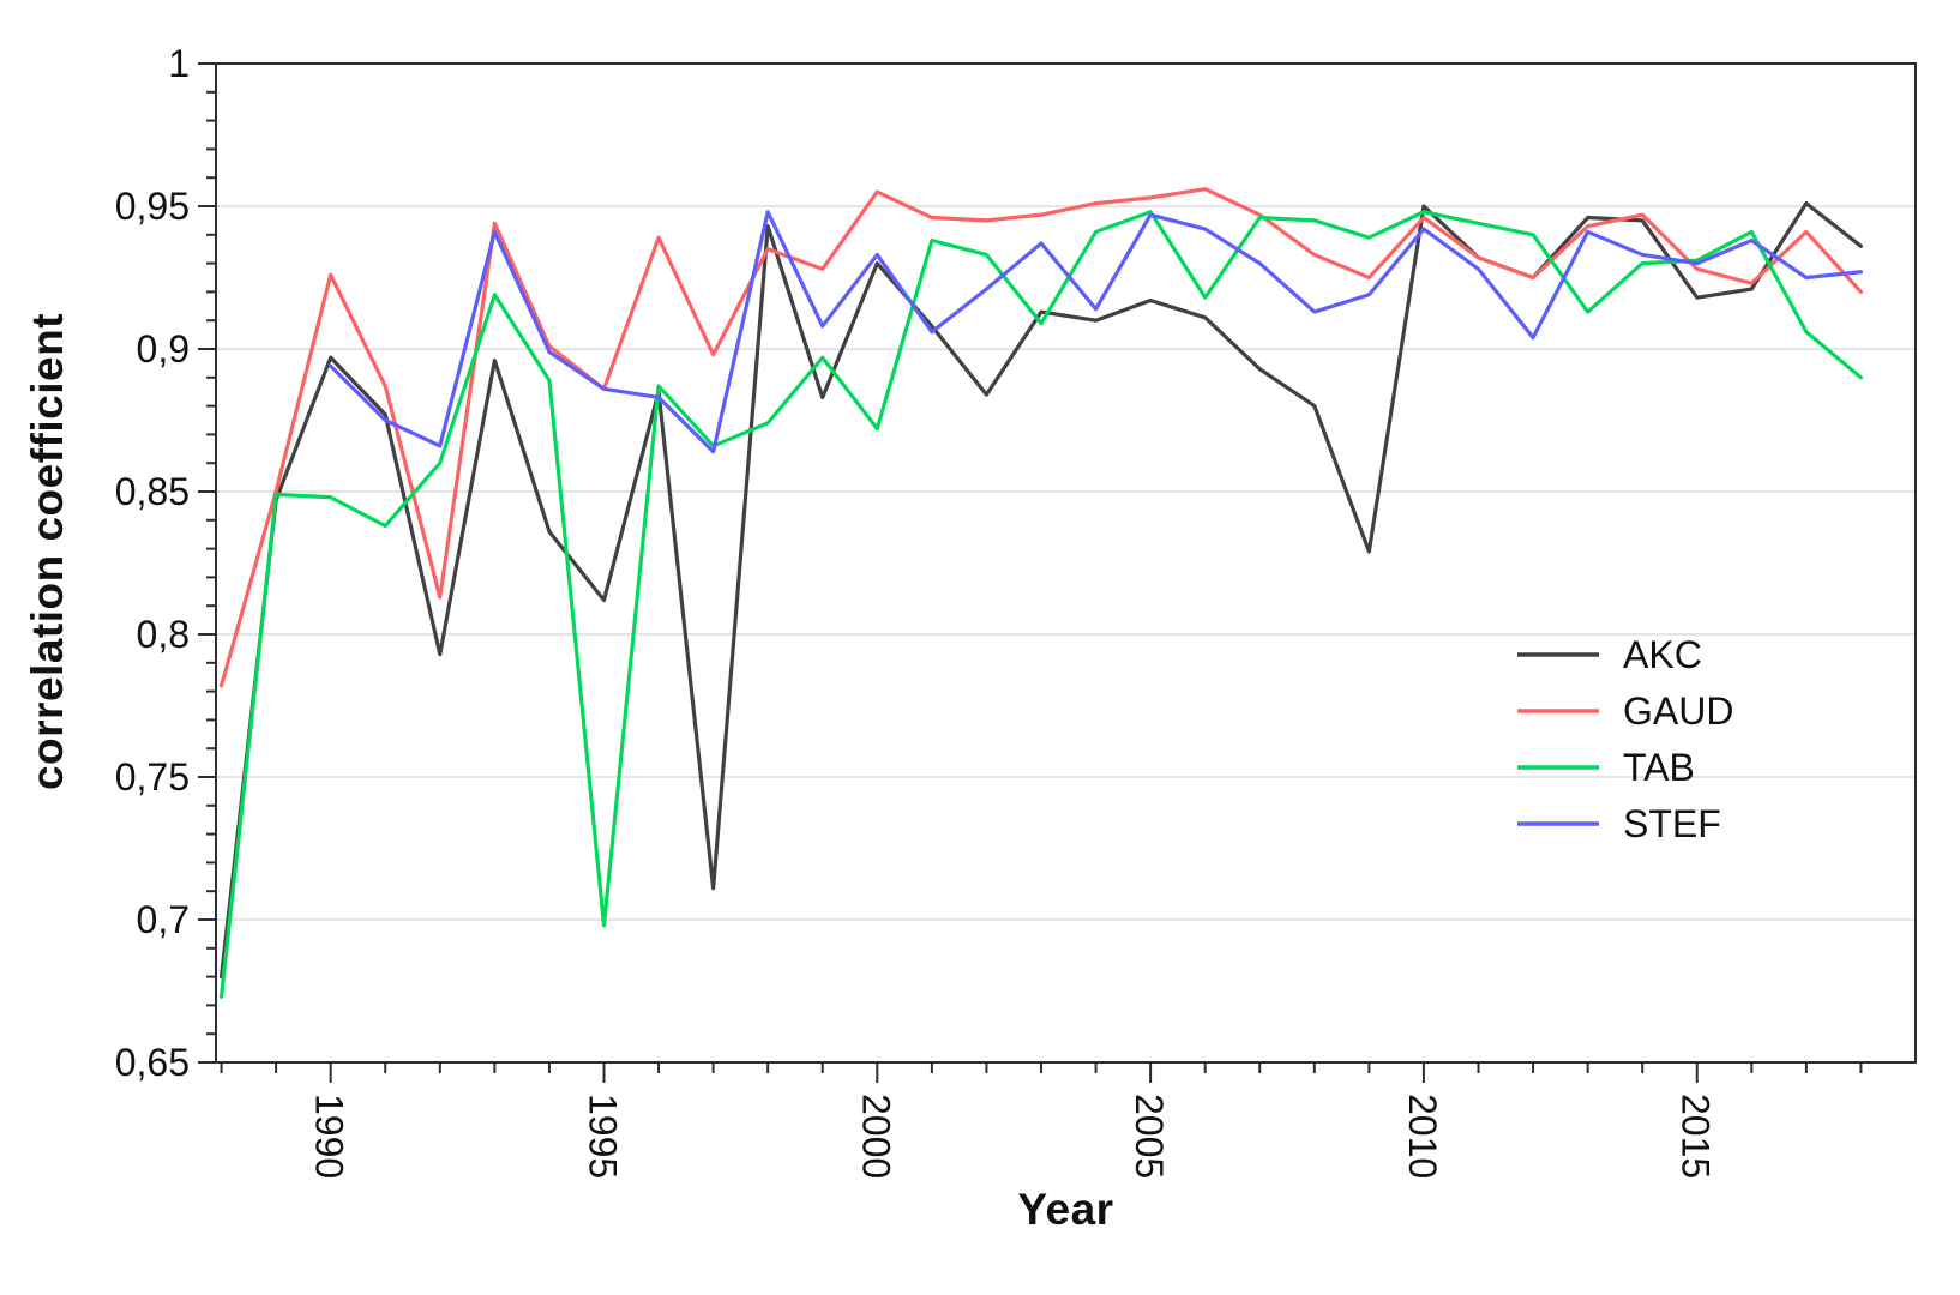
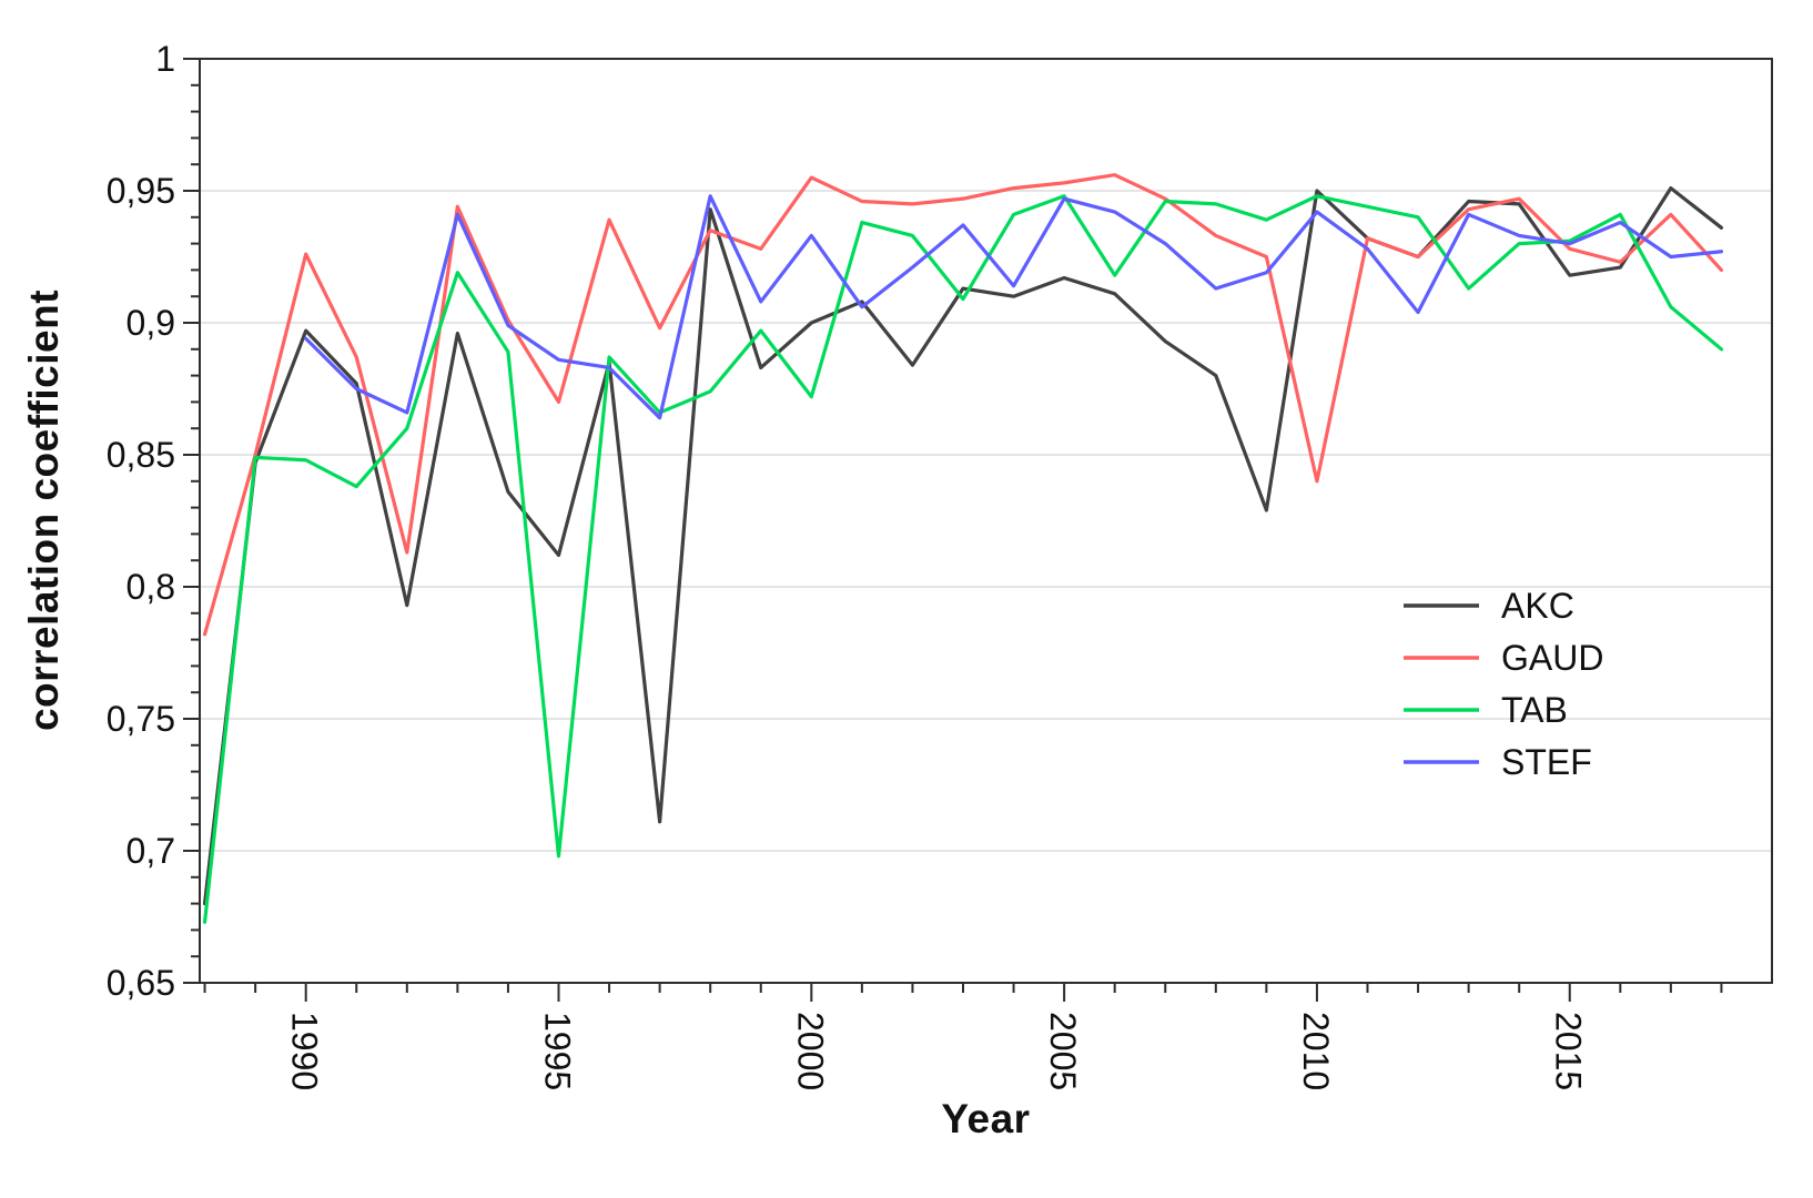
GAUD/1995: 0,89 -> 0,87
AKC/2000: 0,93 -> 0,90
GAUD/2010: 0,95 -> 0,84
